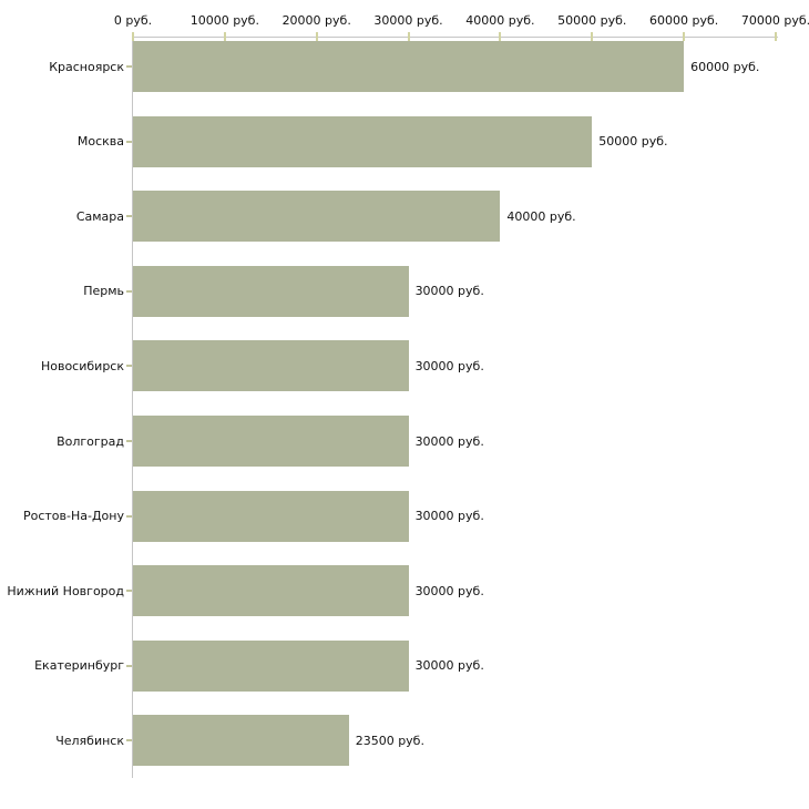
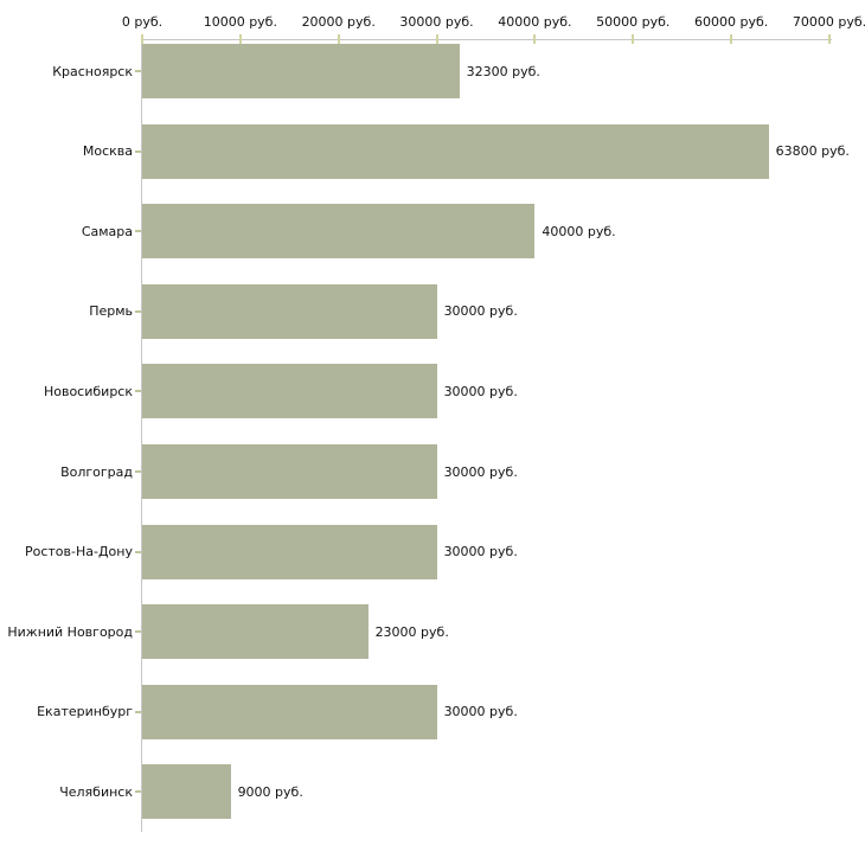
Красноярск: 60000 -> 32300
Москва: 50000 -> 63800
Нижний Новгород: 30000 -> 23000
Челябинск: 23500 -> 9000
